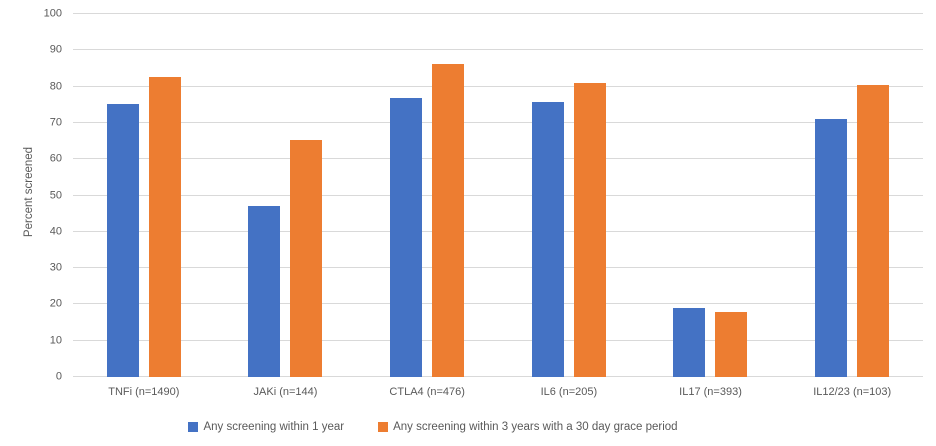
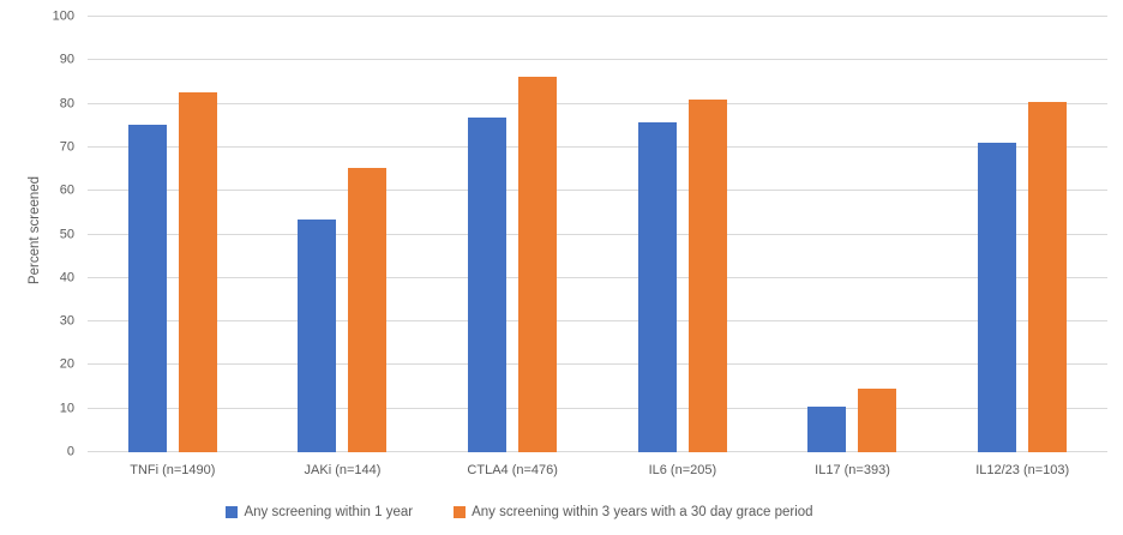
Any screening within 1 year/JAKi (n=144): 47 -> 54
Any screening within 1 year/IL17 (n=393): 19 -> 10
Any screening within 3 years with a 30 day grace period/IL17 (n=393): 18 -> 14
